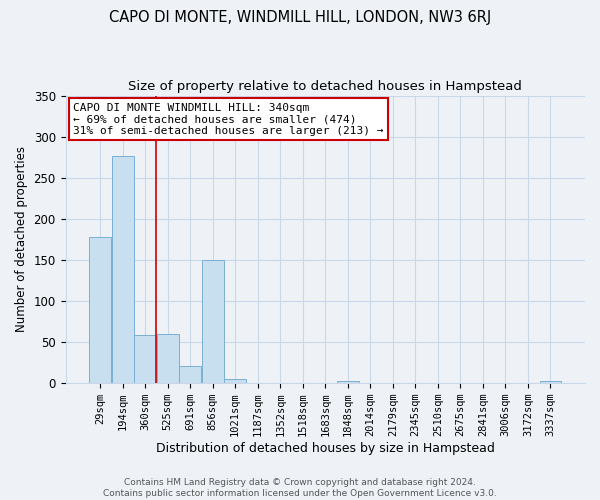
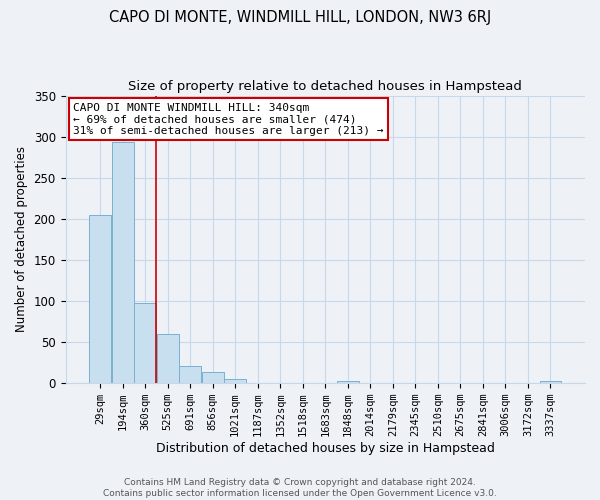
29sqm: 178 -> 204
194sqm: 276 -> 293
360sqm: 58 -> 97
856sqm: 150 -> 13
